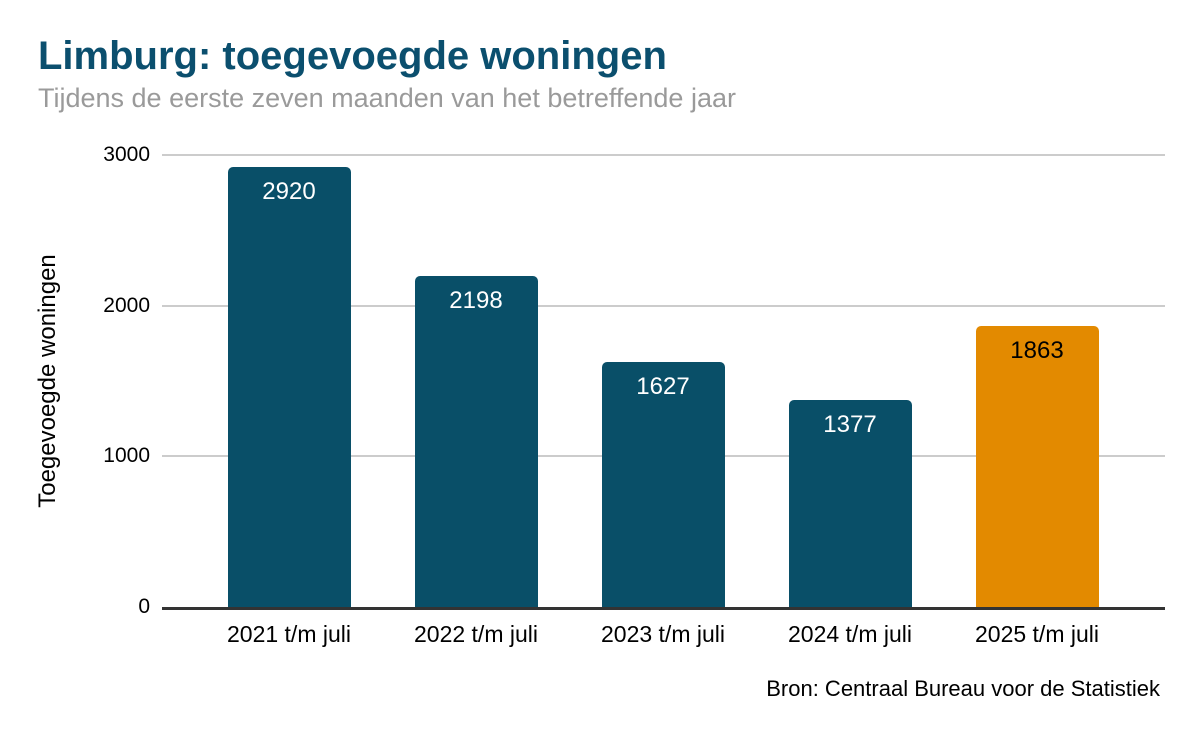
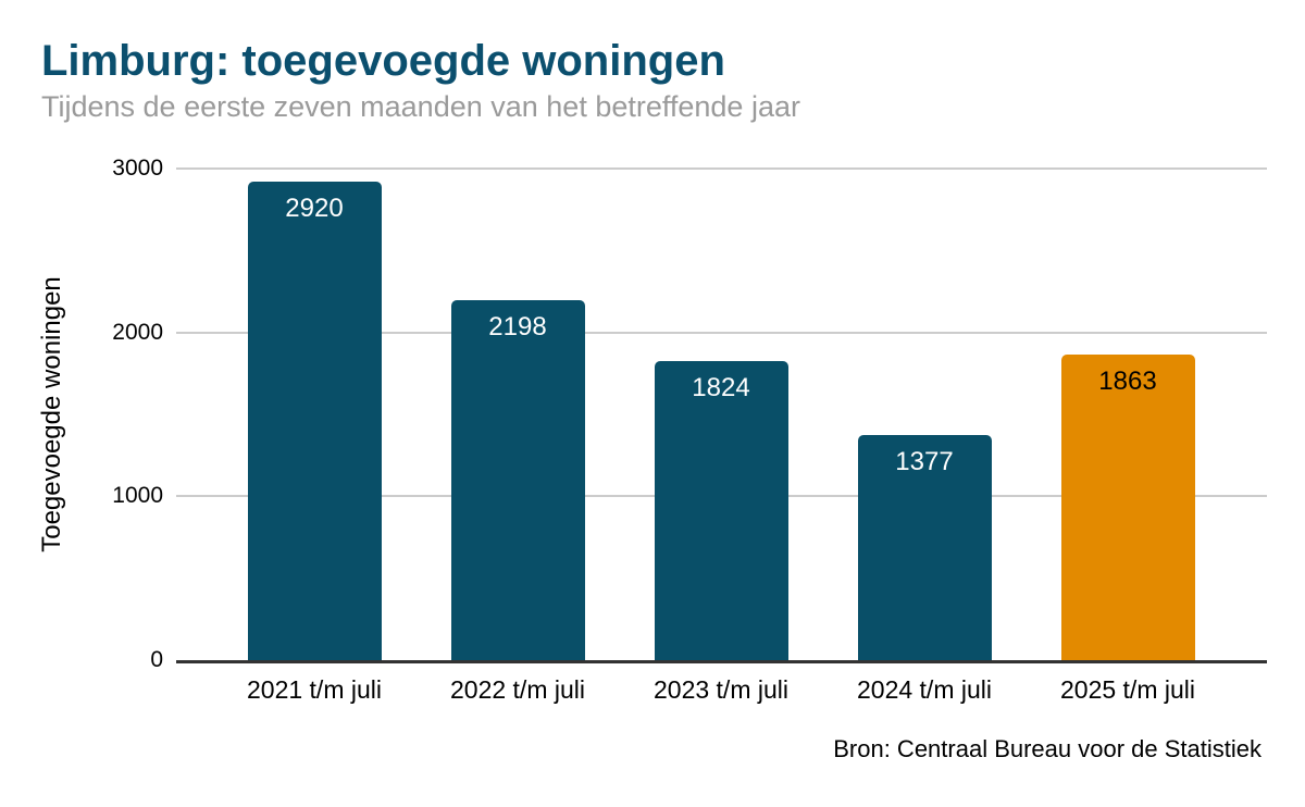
2023 t/m juli: 1627 -> 1824
